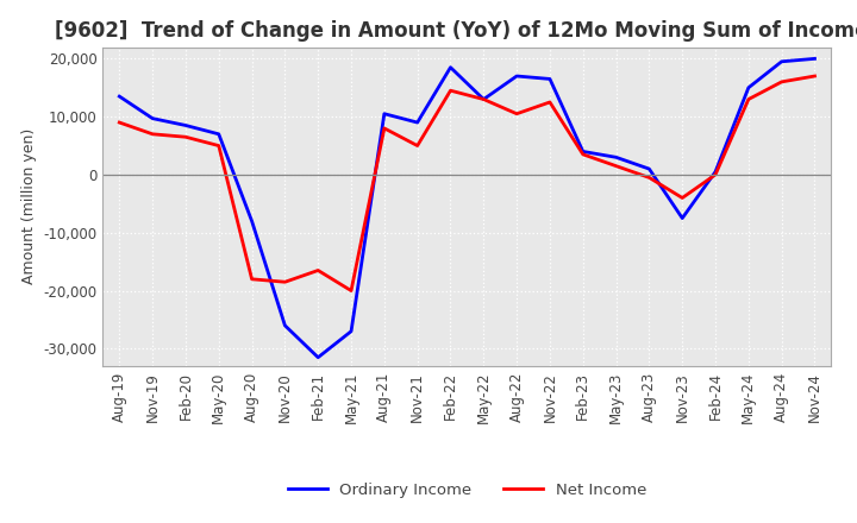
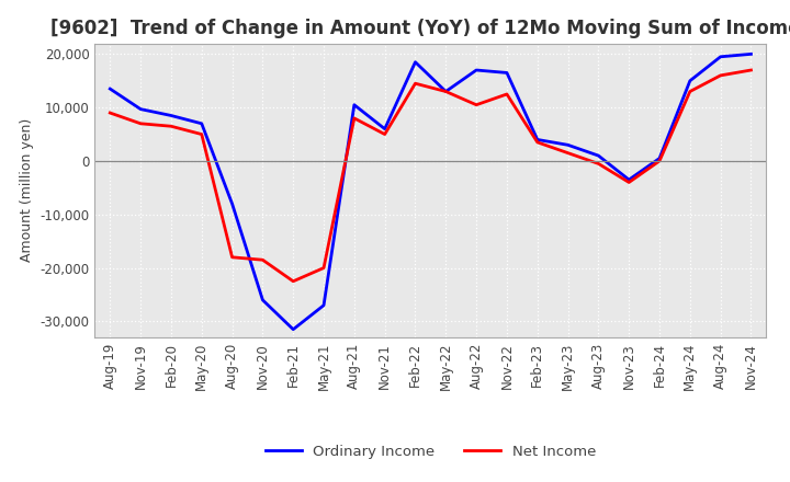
Net Income/Feb-21: -16,500 -> -22,500
Ordinary Income/Nov-21: 9,000 -> 6,000
Ordinary Income/Nov-23: -7,500 -> -3,500
